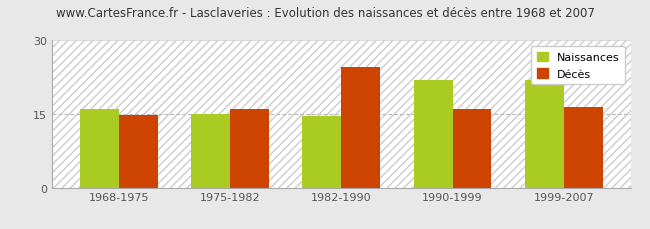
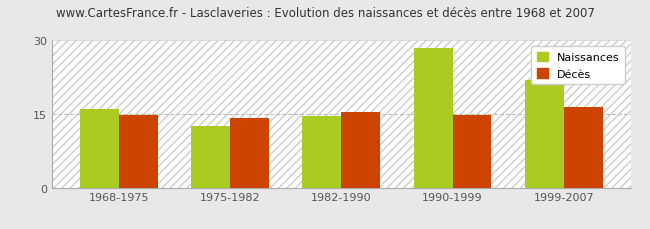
Naissances/1975-1982: 15.0 -> 12.5
Décès/1975-1982: 16.0 -> 14.2
Décès/1982-1990: 24.5 -> 15.5
Naissances/1990-1999: 22.0 -> 28.5
Décès/1990-1999: 16.0 -> 14.7
